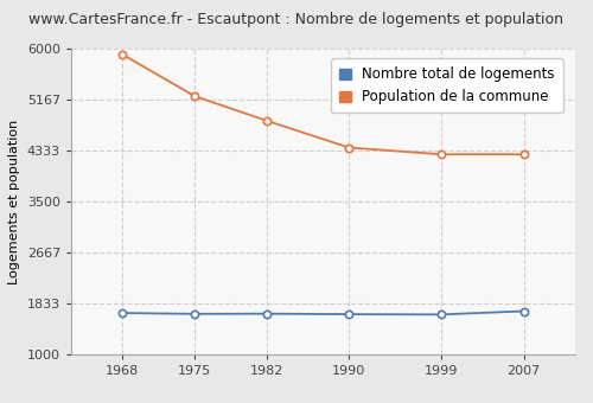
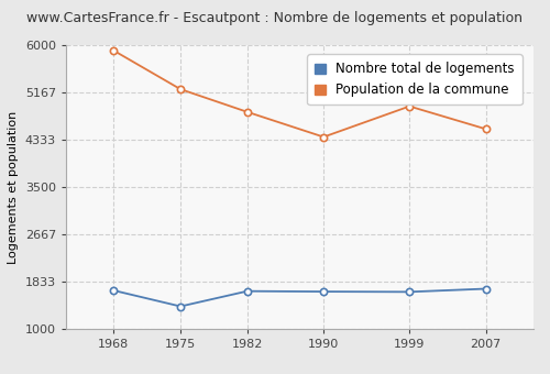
Nombre total de logements/1975: 1660 -> 1400
Population de la commune/1999: 4270 -> 4920
Population de la commune/2007: 4270 -> 4520
